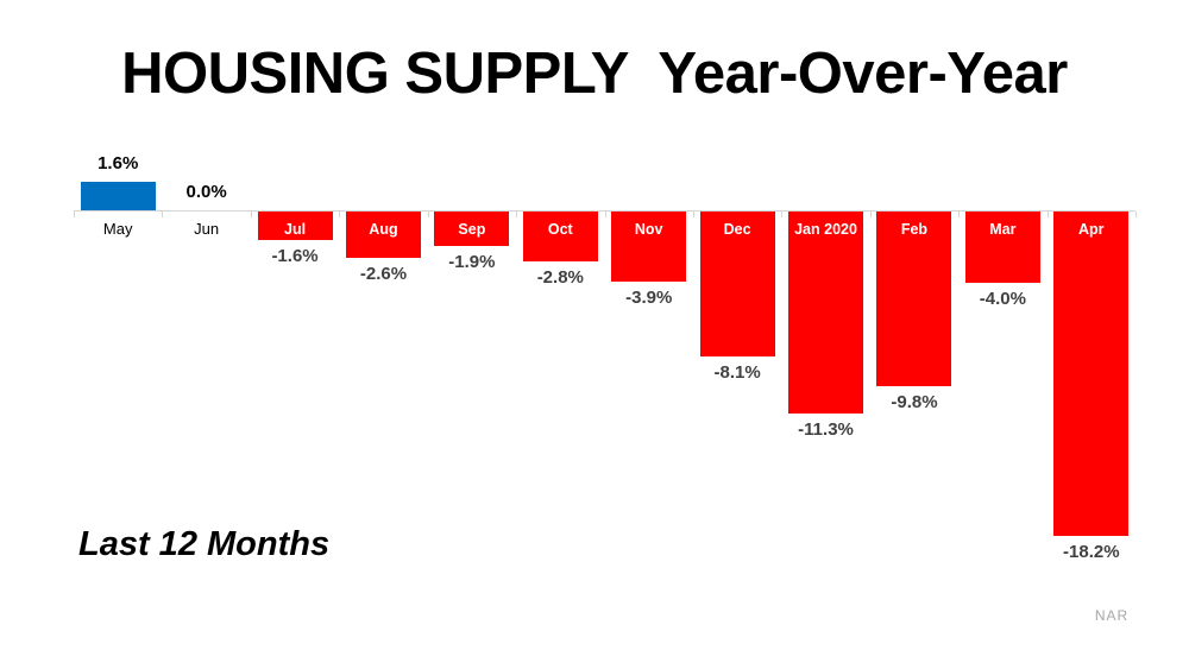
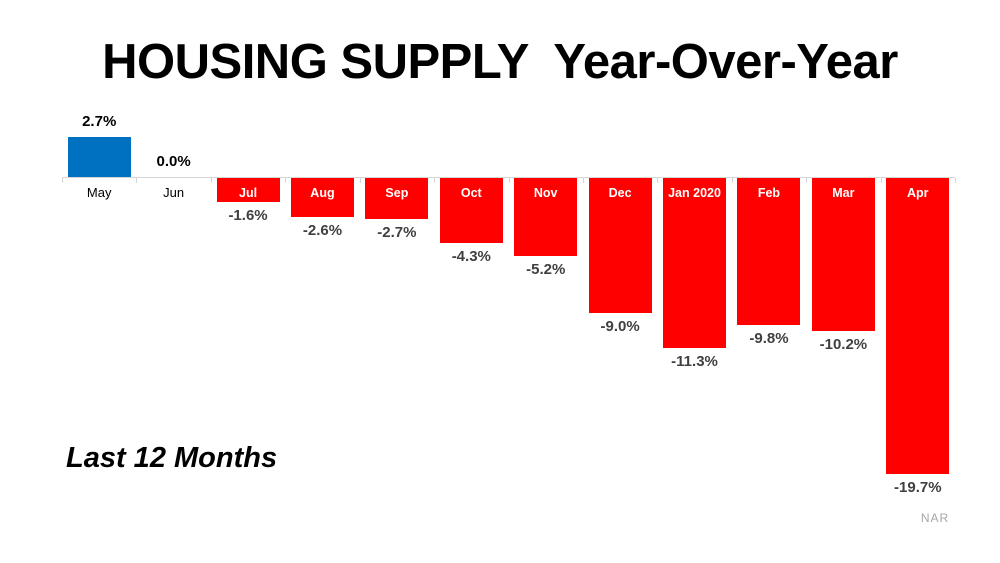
May: 1.6% -> 2.7%
Sep: -1.9% -> -2.7%
Oct: -2.8% -> -4.3%
Nov: -3.9% -> -5.2%
Dec: -8.1% -> -9.0%
Mar: -4.0% -> -10.2%
Apr: -18.2% -> -19.7%
